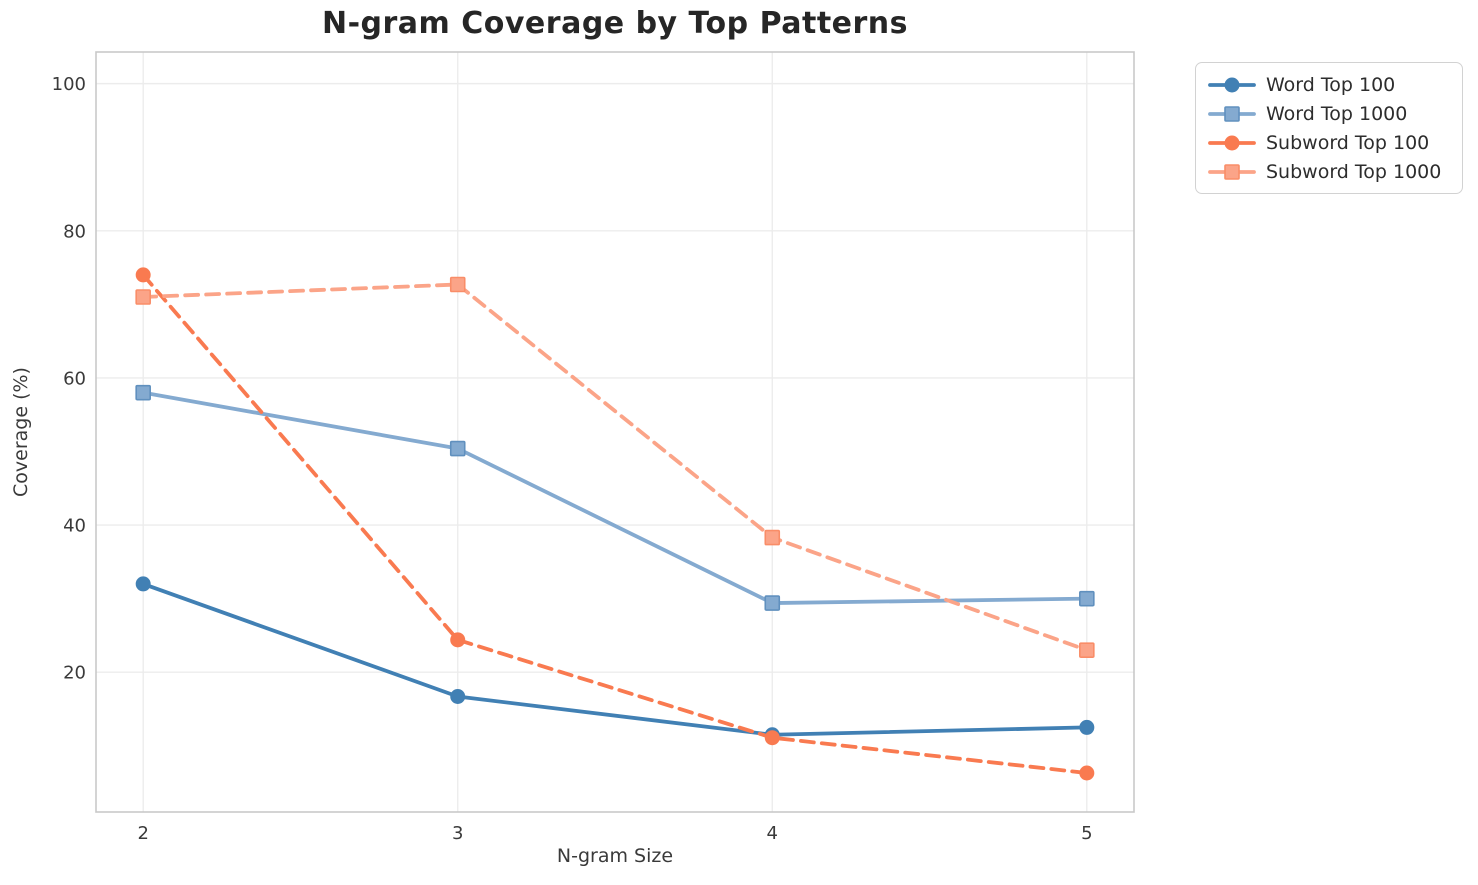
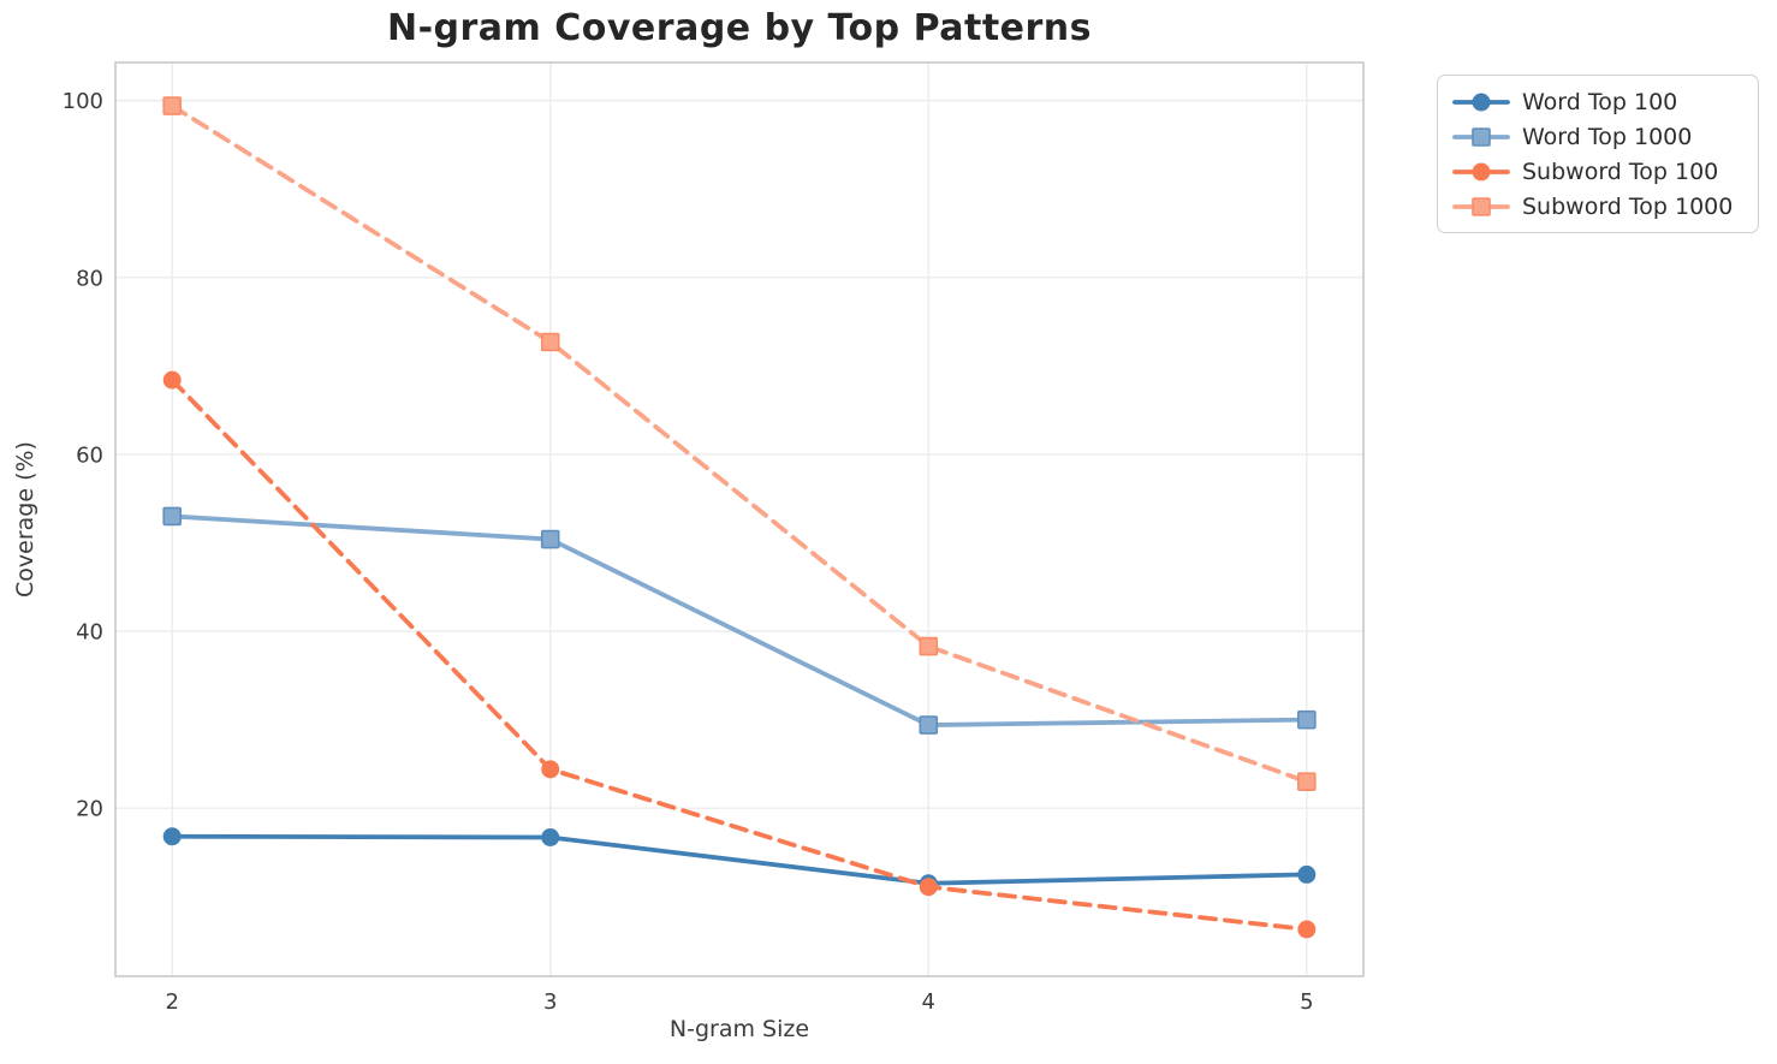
Word Top 100/2: 32 -> 17
Word Top 1000/2: 58 -> 53
Subword Top 100/2: 74 -> 68
Subword Top 1000/2: 71 -> 99
